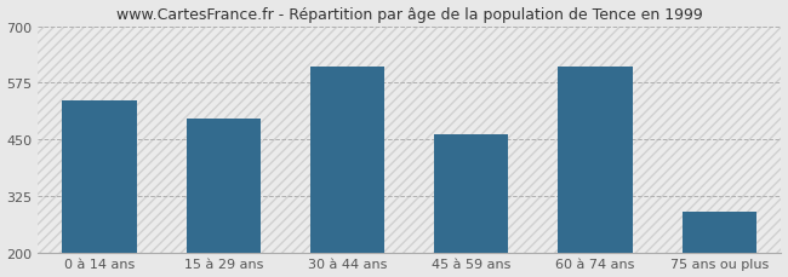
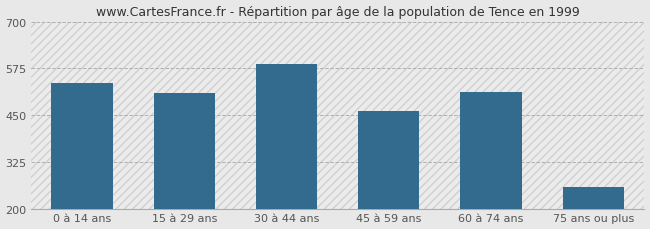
15 à 29 ans: 495 -> 510
30 à 44 ans: 610 -> 586
60 à 74 ans: 610 -> 511
75 ans ou plus: 290 -> 258
